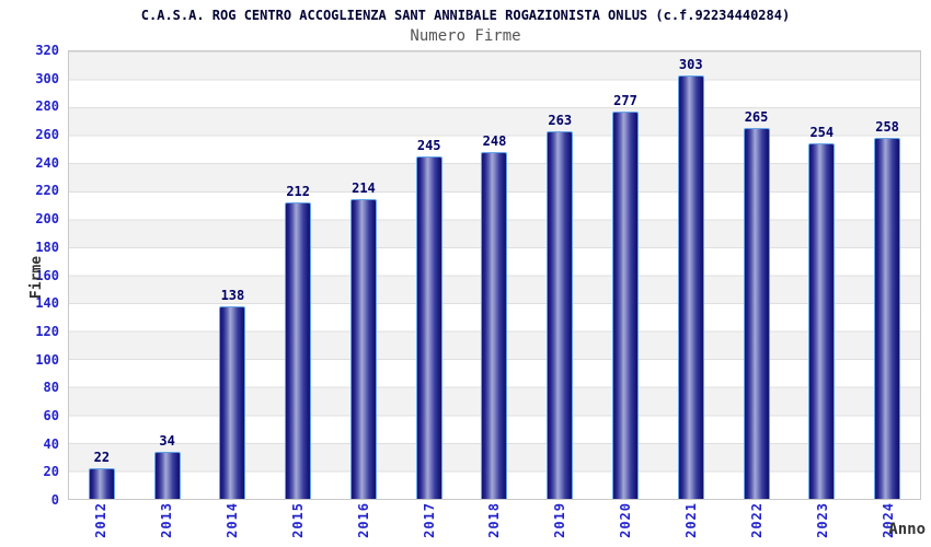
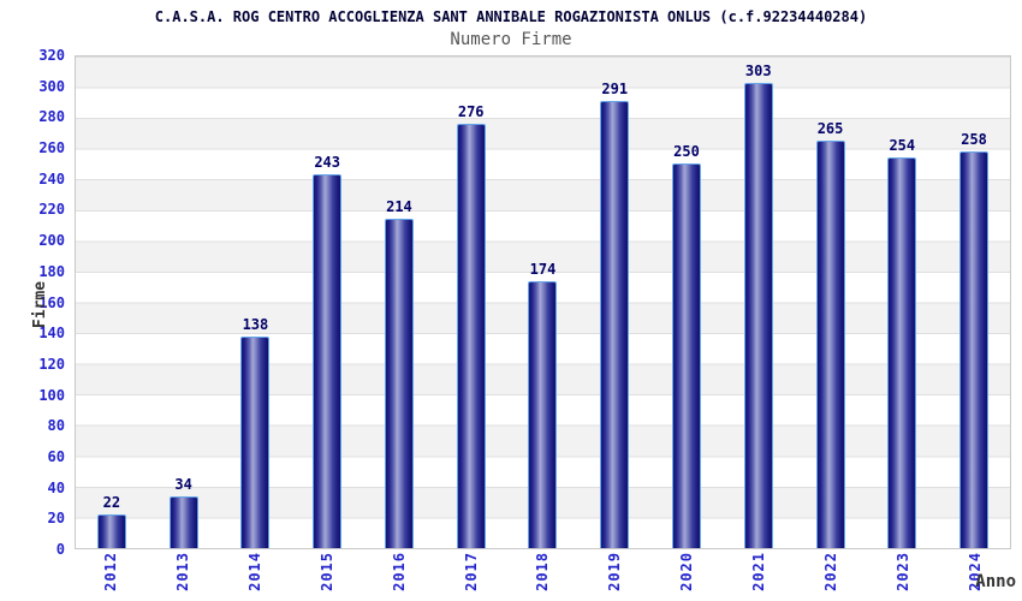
2015: 212 -> 243
2017: 245 -> 276
2018: 248 -> 174
2019: 263 -> 291
2020: 277 -> 250
